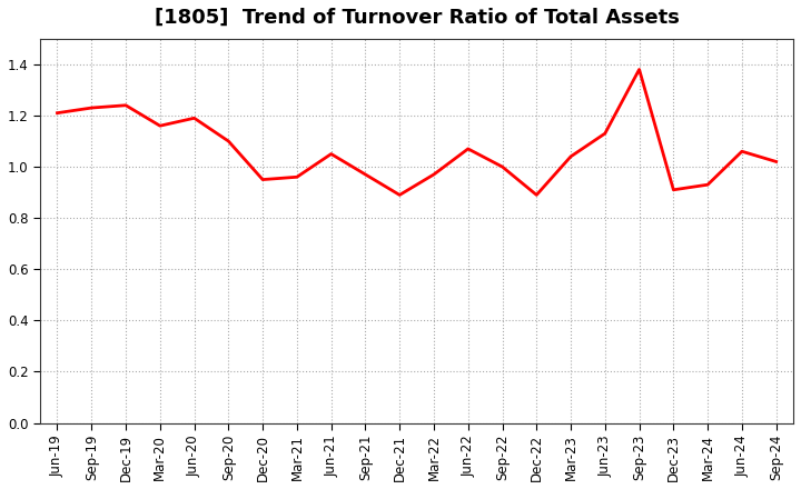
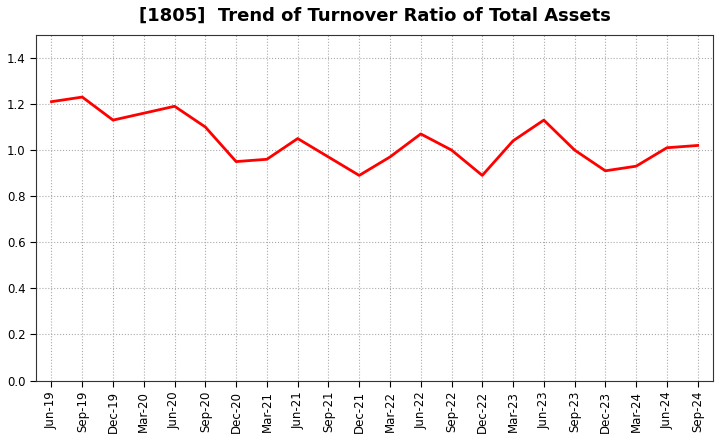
Dec-19: 1.24 -> 1.13
Sep-23: 1.38 -> 1.00
Jun-24: 1.06 -> 1.01
